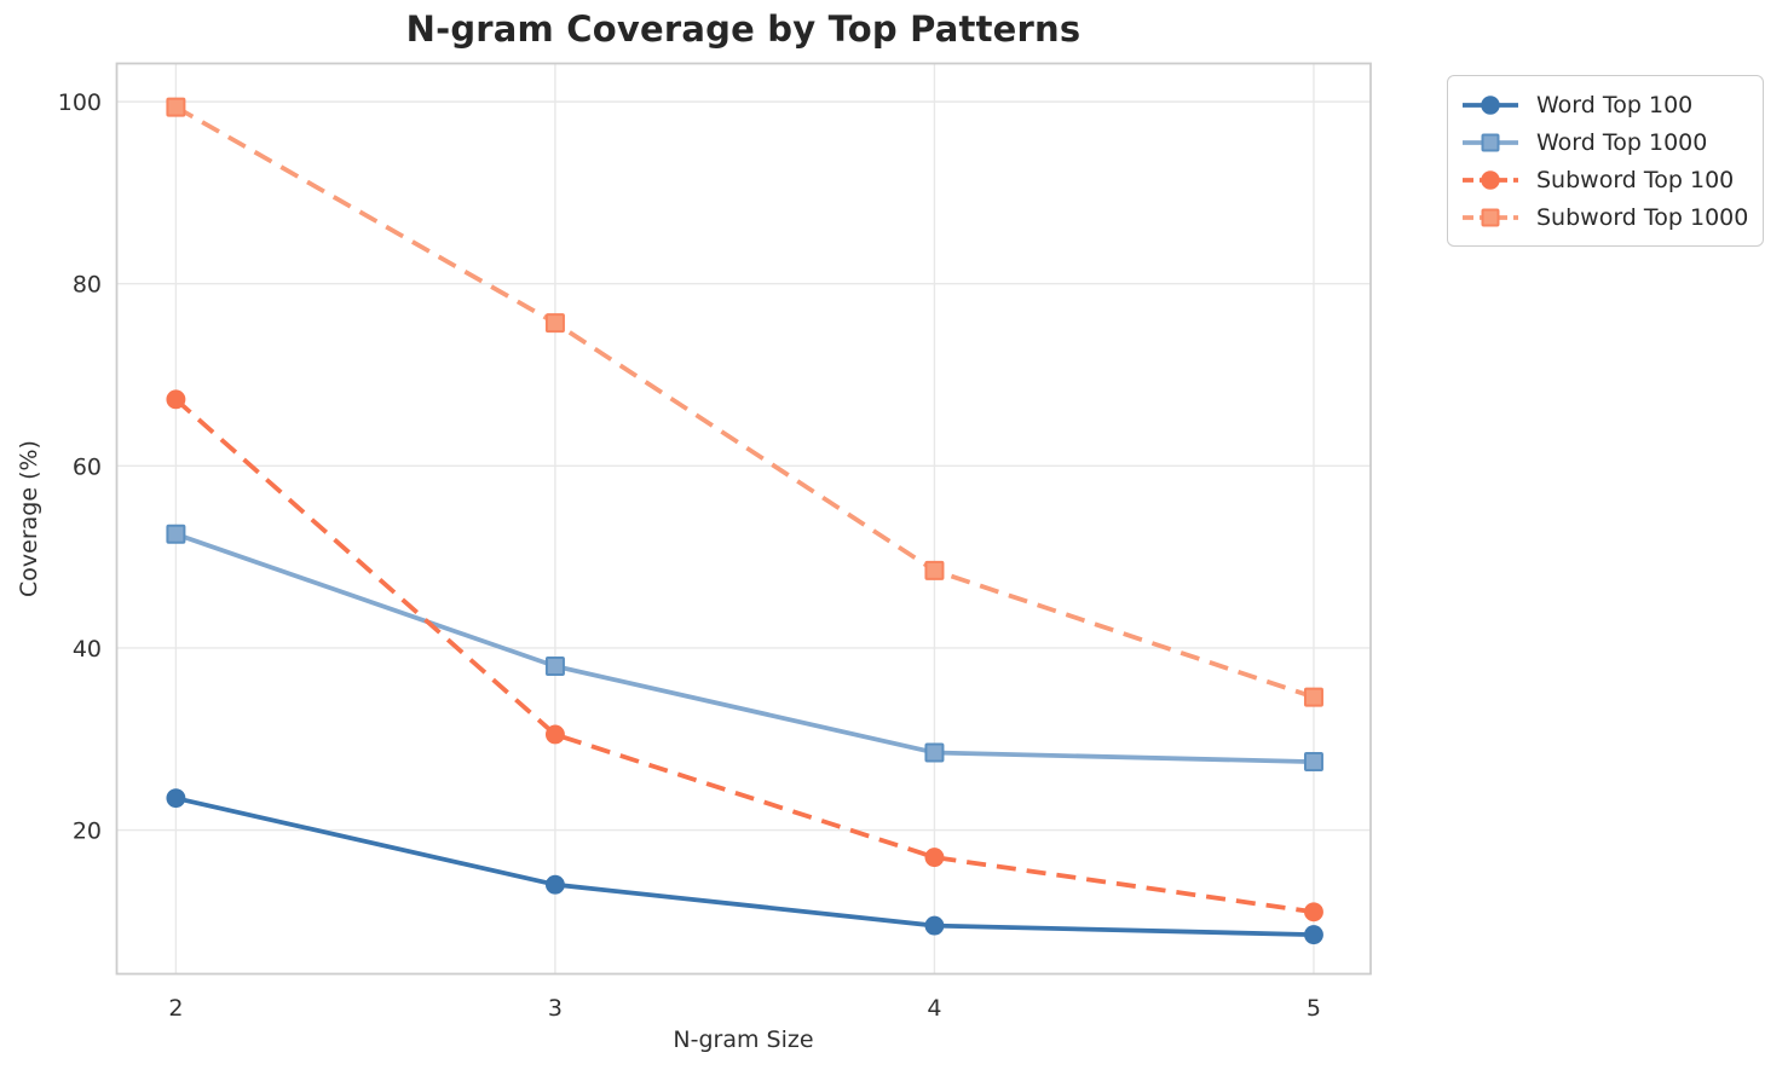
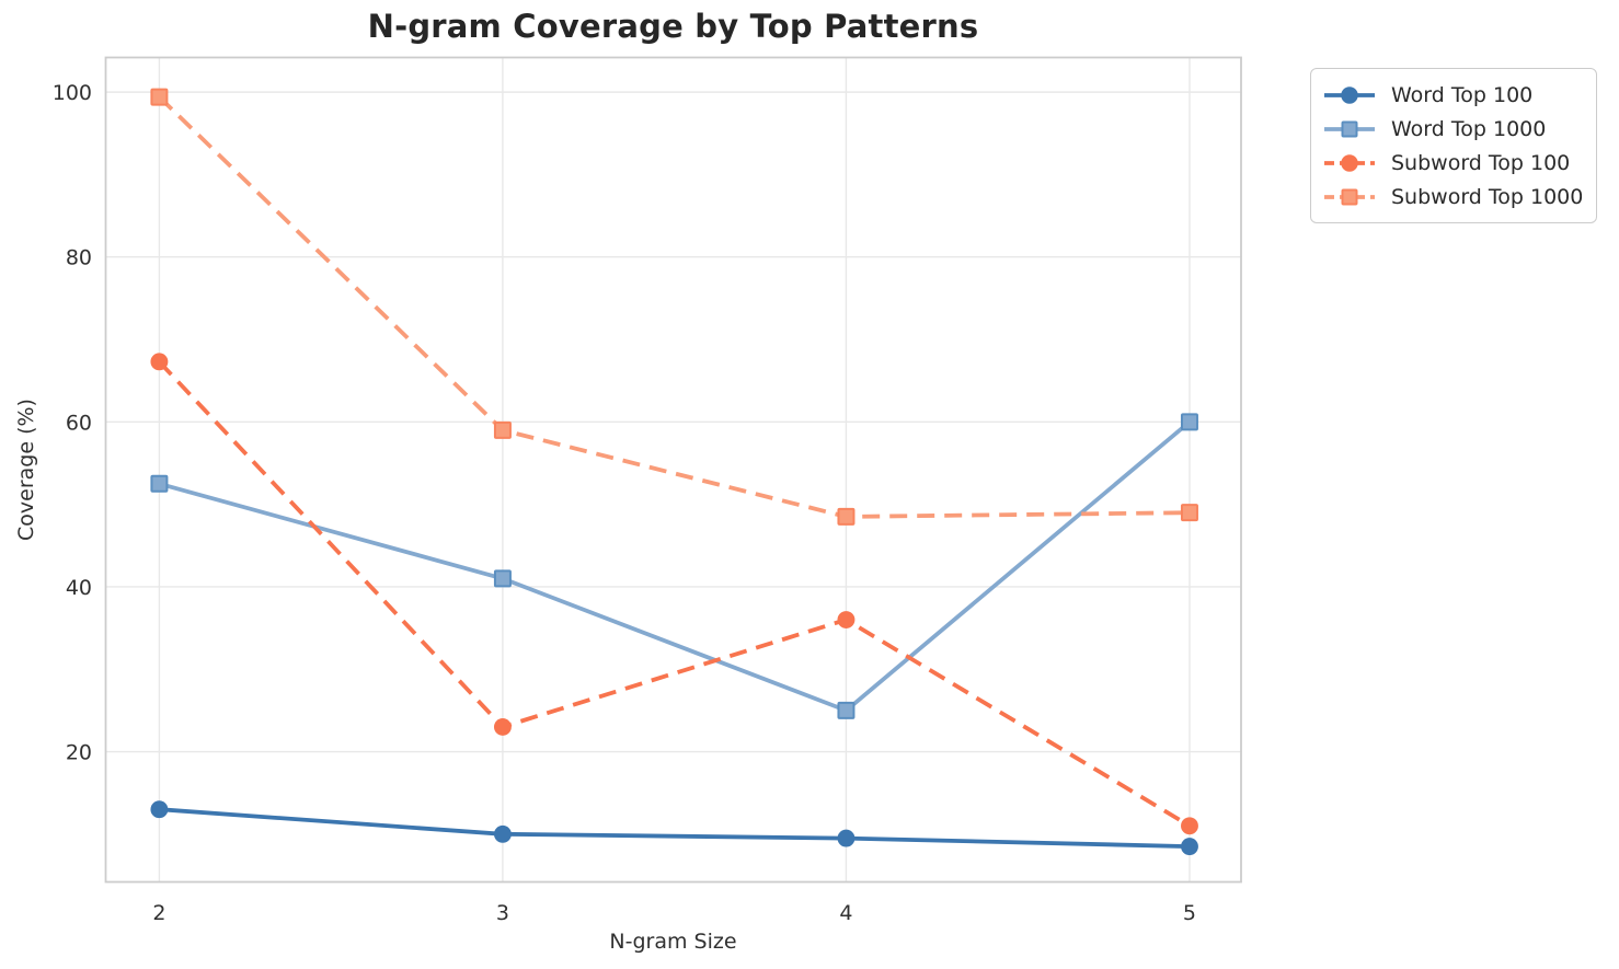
Word Top 100/2: 24 -> 13
Word Top 100/3: 14 -> 10
Word Top 1000/3: 38 -> 41
Subword Top 100/3: 30 -> 23
Subword Top 1000/3: 76 -> 59
Word Top 1000/4: 28 -> 25
Subword Top 100/4: 17 -> 36
Word Top 1000/5: 28 -> 60
Subword Top 1000/5: 35 -> 49
